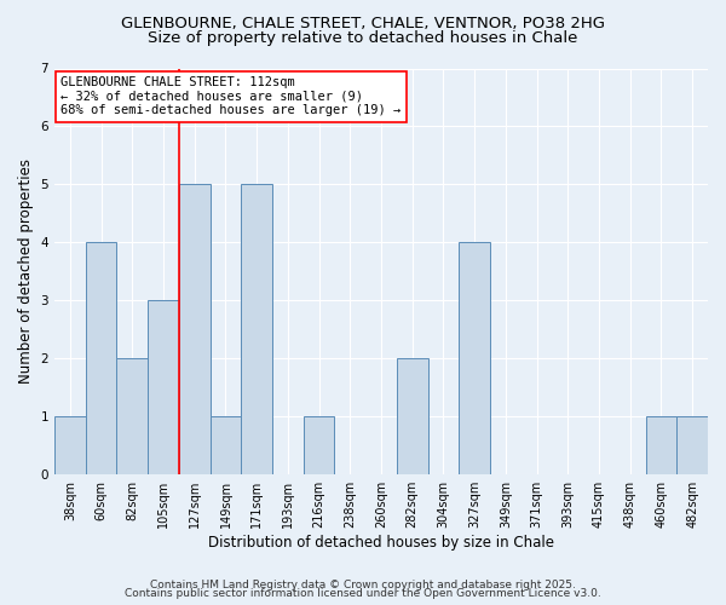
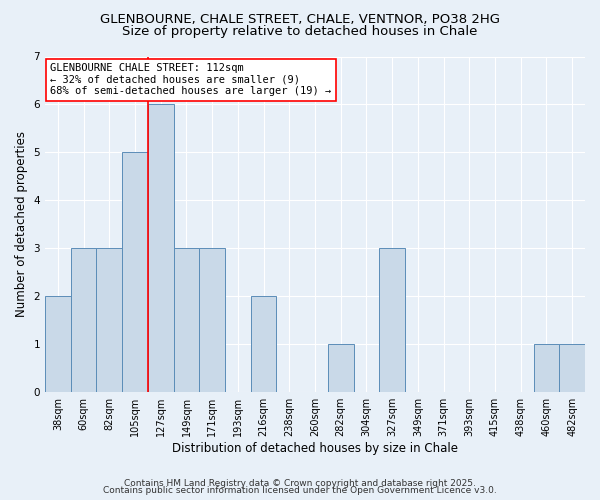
38sqm: 1 -> 2
60sqm: 4 -> 3
82sqm: 2 -> 3
105sqm: 3 -> 5
127sqm: 5 -> 6
149sqm: 1 -> 3
171sqm: 5 -> 3
216sqm: 1 -> 2
282sqm: 2 -> 1
327sqm: 4 -> 3
